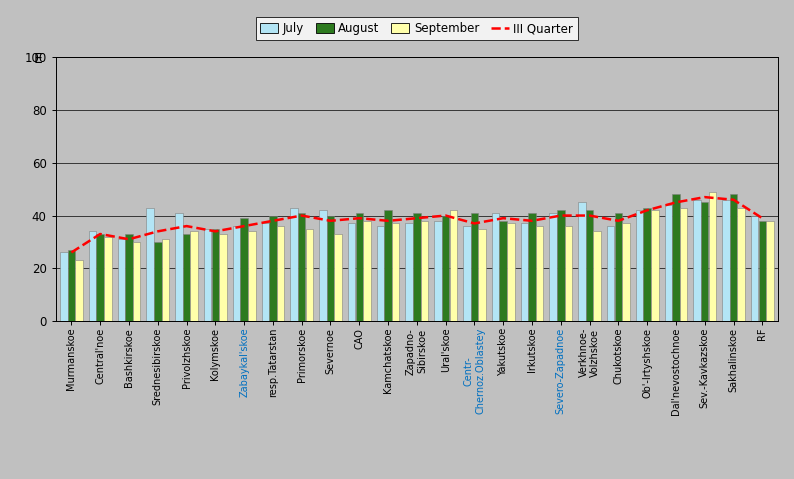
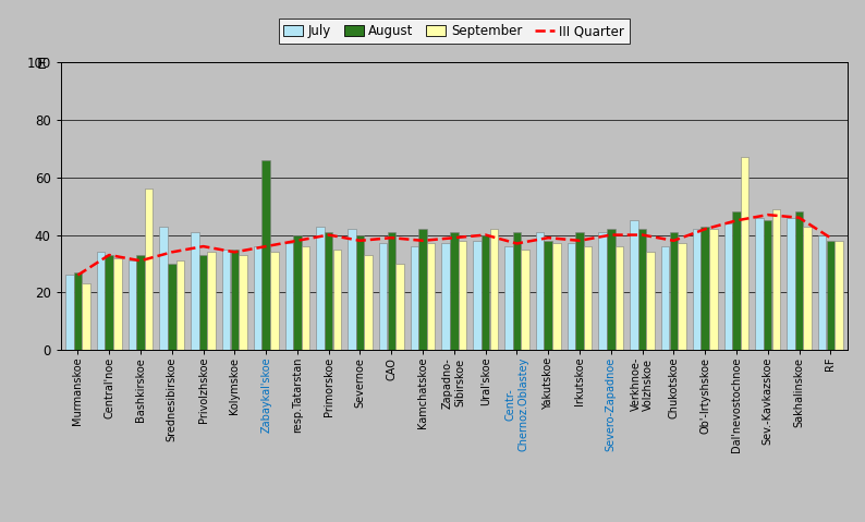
September/Bashkirskoe: 30 -> 56
August/Zabaykal'skoe: 39 -> 66
September/CAO: 38 -> 30
September/Dal'nevostochnoe: 43 -> 67
